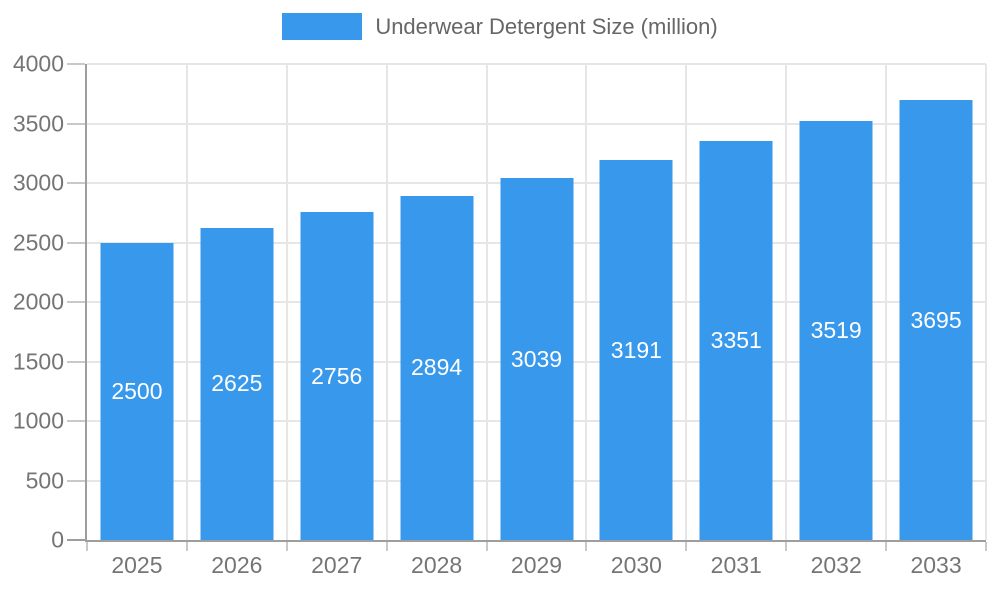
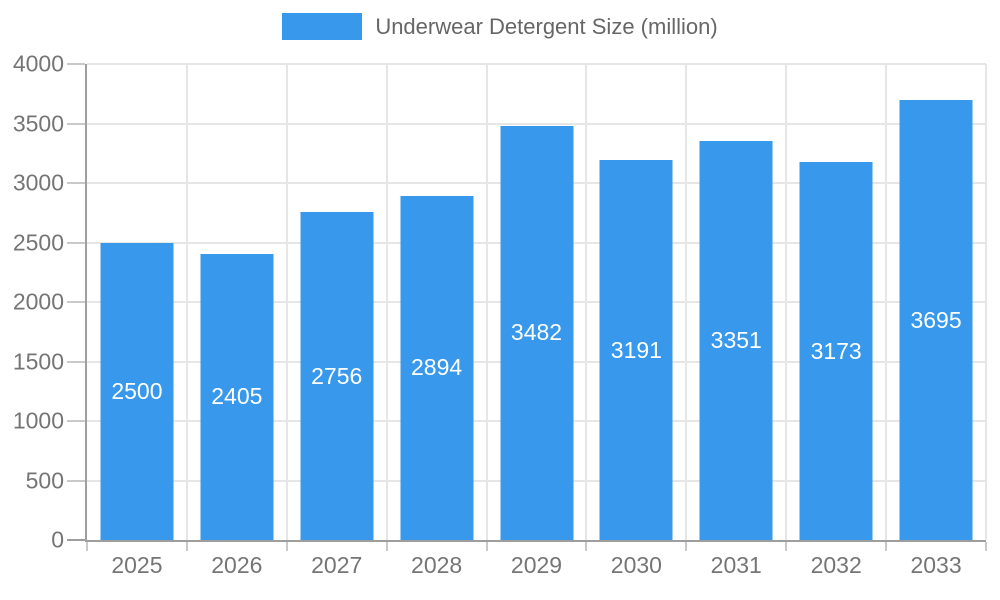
2026: 2625 -> 2405
2029: 3039 -> 3482
2032: 3519 -> 3173
